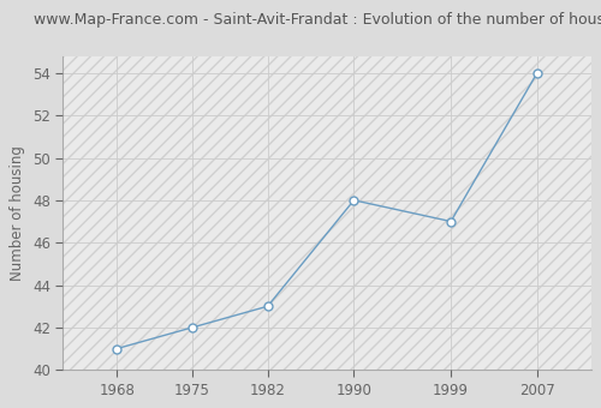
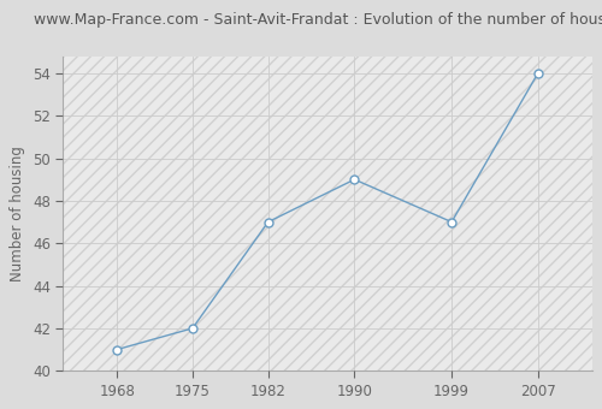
1982: 43 -> 47
1990: 48 -> 49
